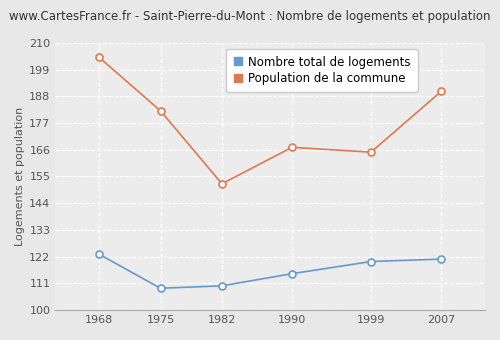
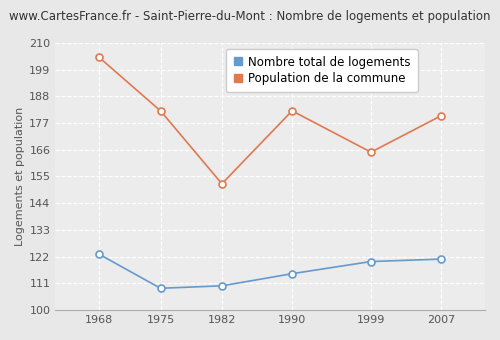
Population de la commune/1990: 167 -> 182
Population de la commune/2007: 190 -> 180
